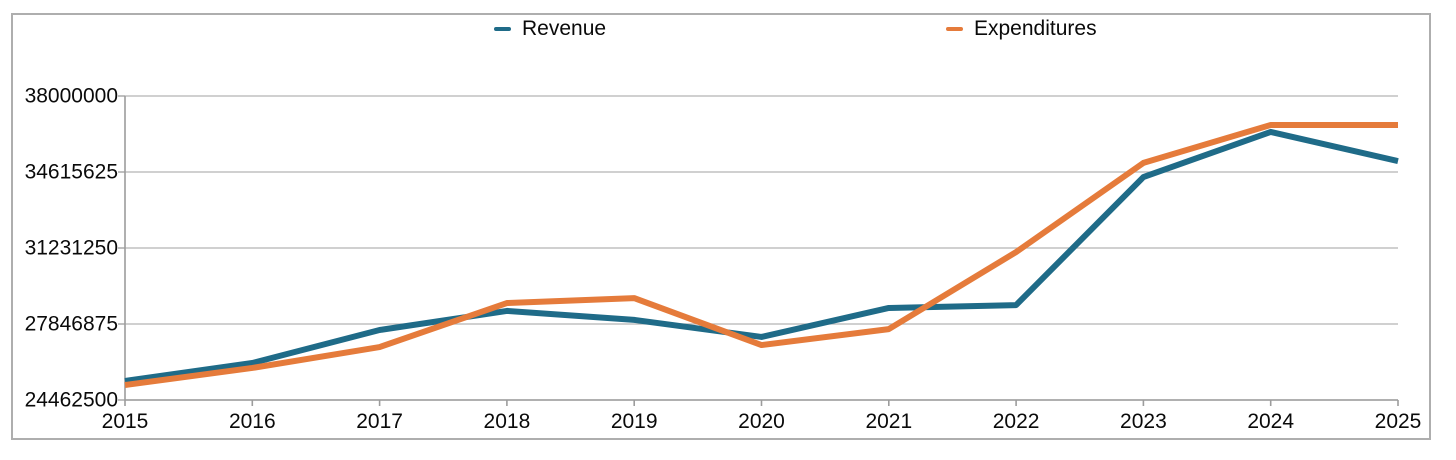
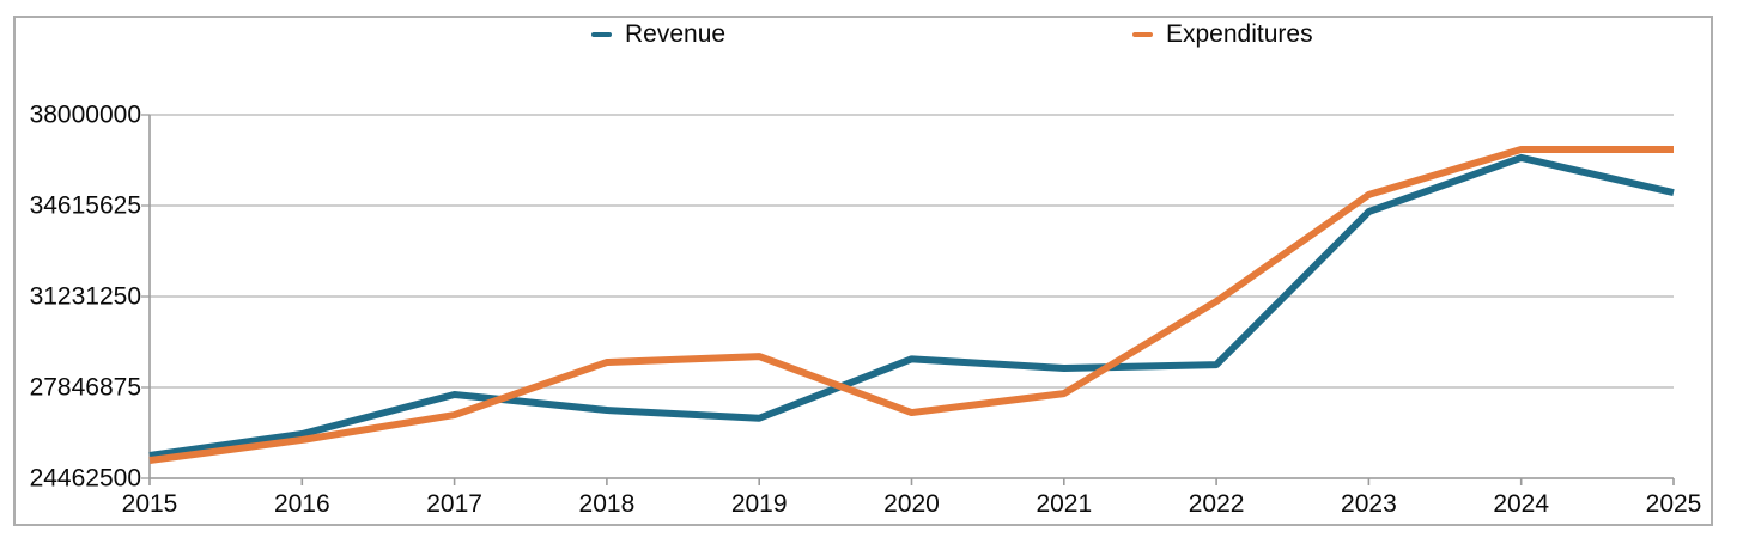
Revenue/2018: 28400000 -> 27000000
Revenue/2019: 28000000 -> 26700000
Revenue/2020: 27300000 -> 28900000
